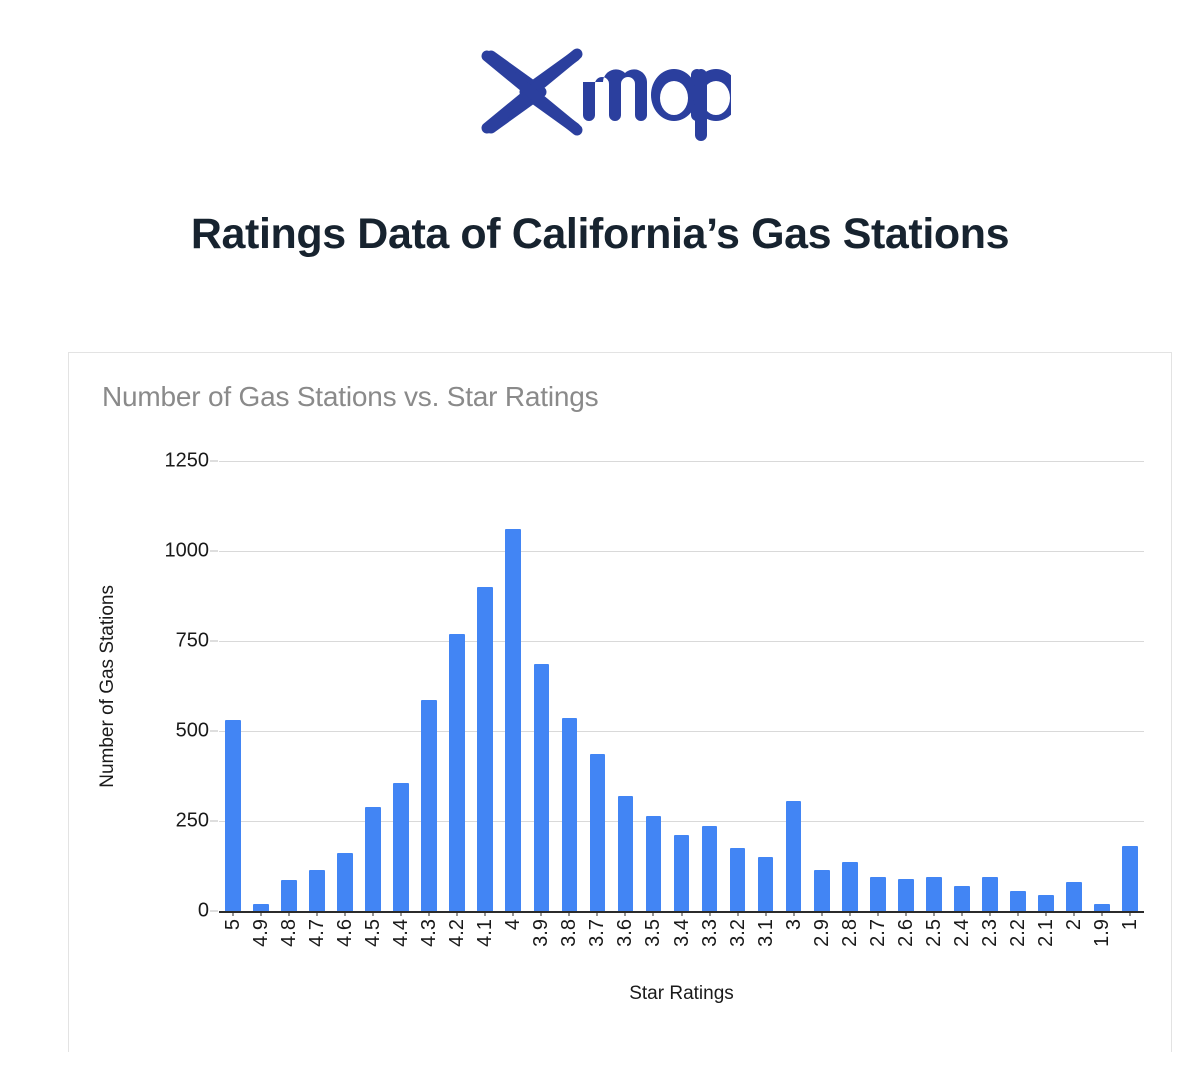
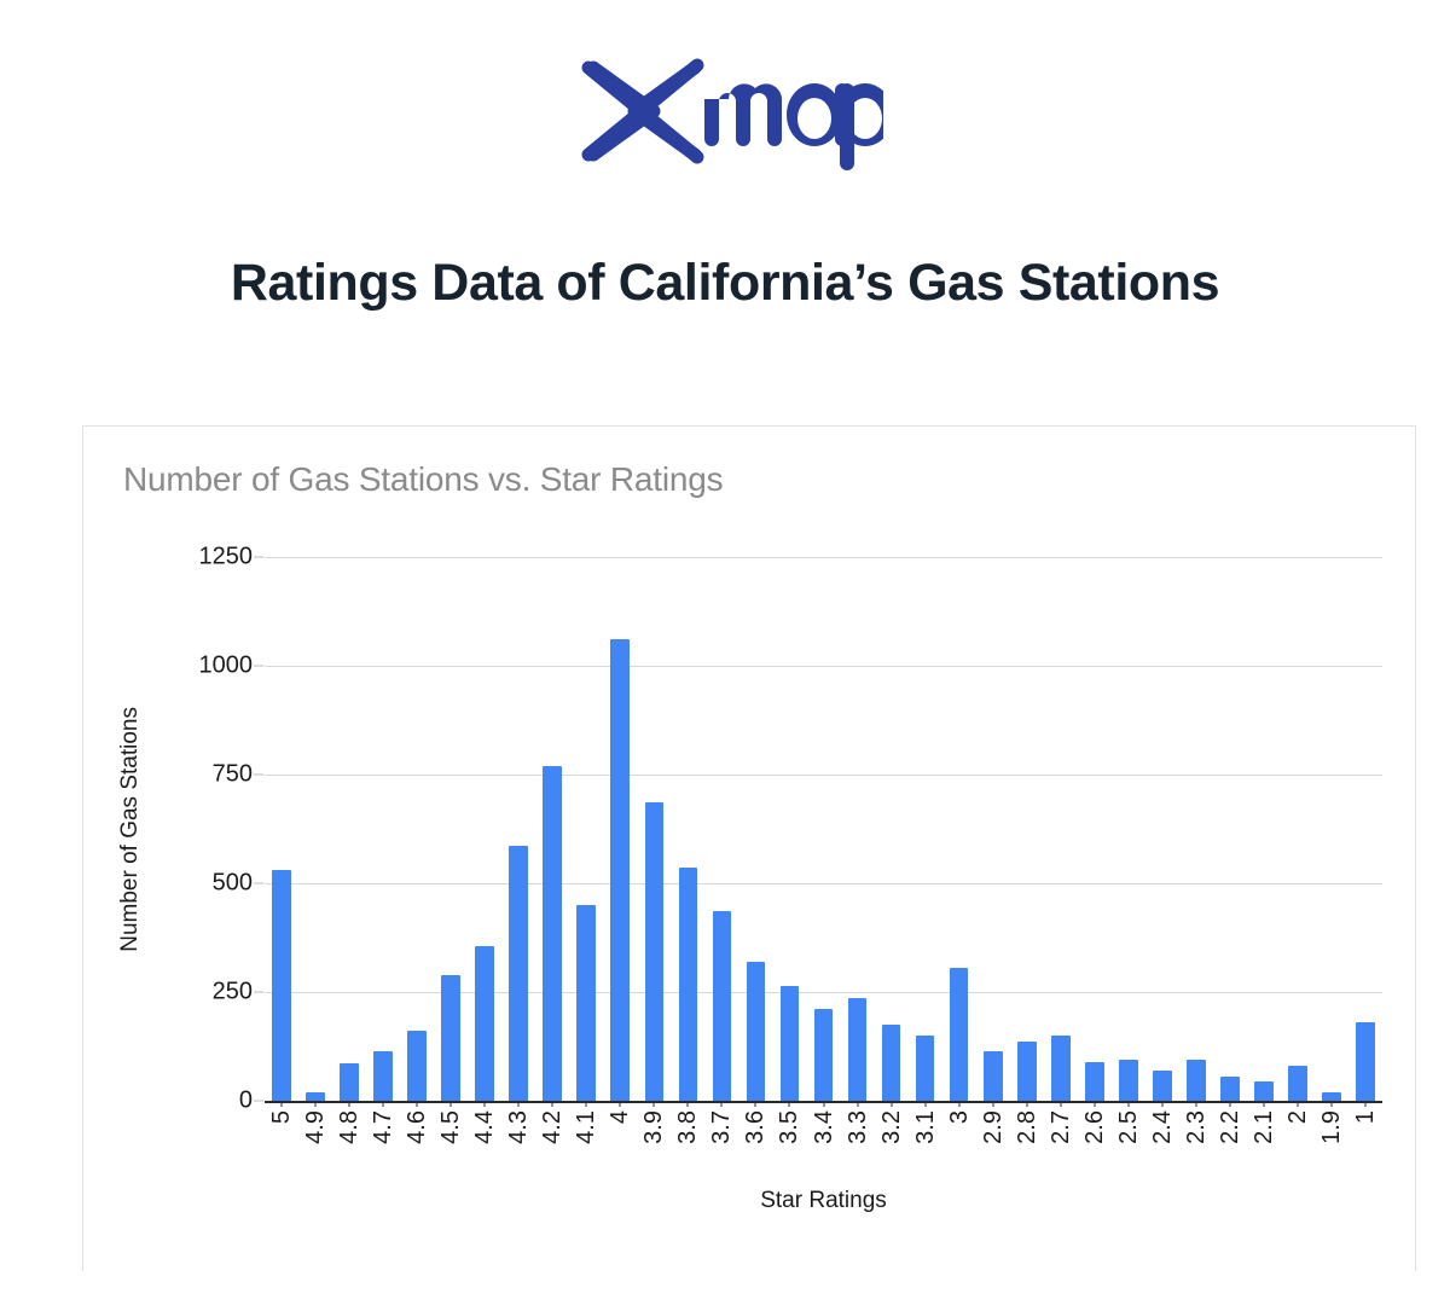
4.1: 900 -> 450
2.7: 100 -> 150
